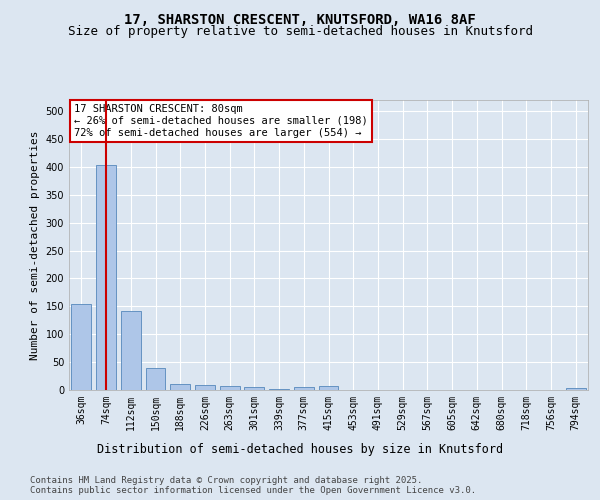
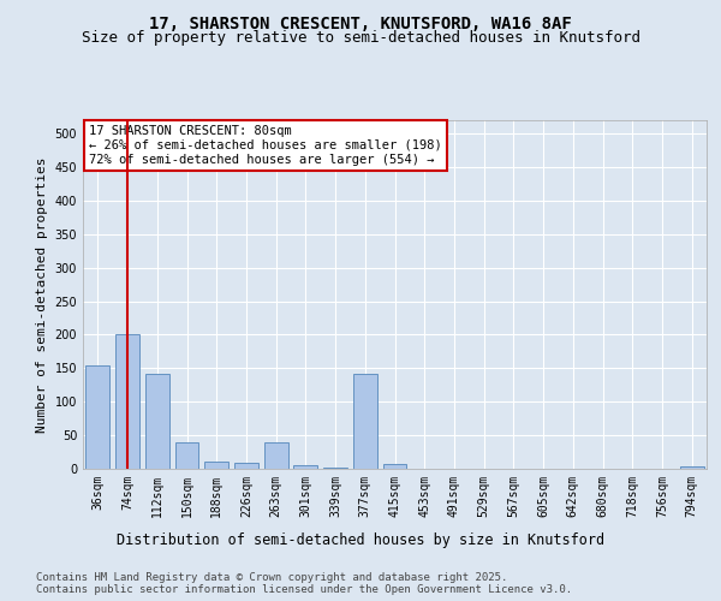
74sqm: 403 -> 200
263sqm: 7 -> 40
377sqm: 5 -> 142
